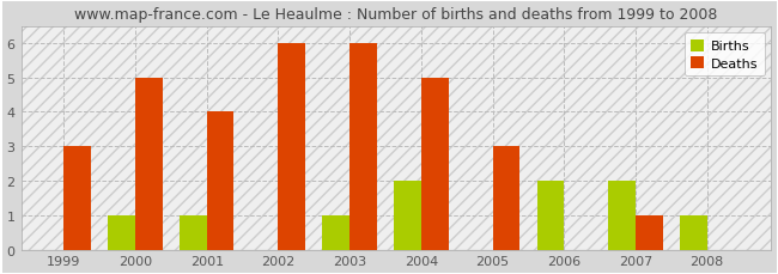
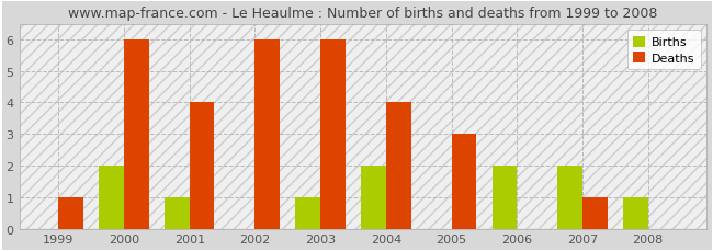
Deaths/1999: 3 -> 1
Births/2000: 1 -> 2
Deaths/2000: 5 -> 6
Deaths/2004: 5 -> 4
